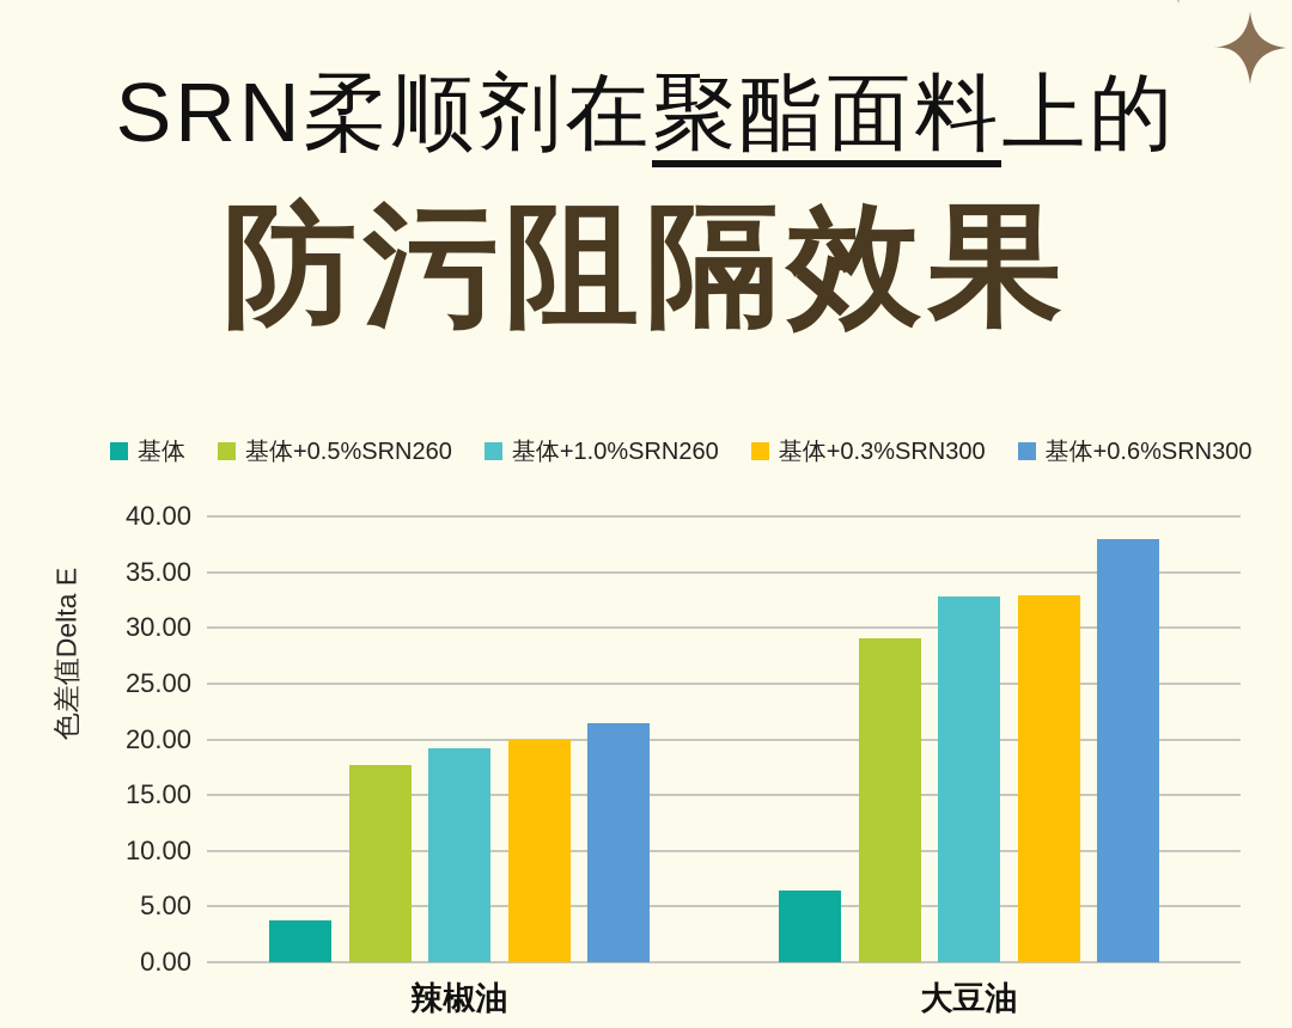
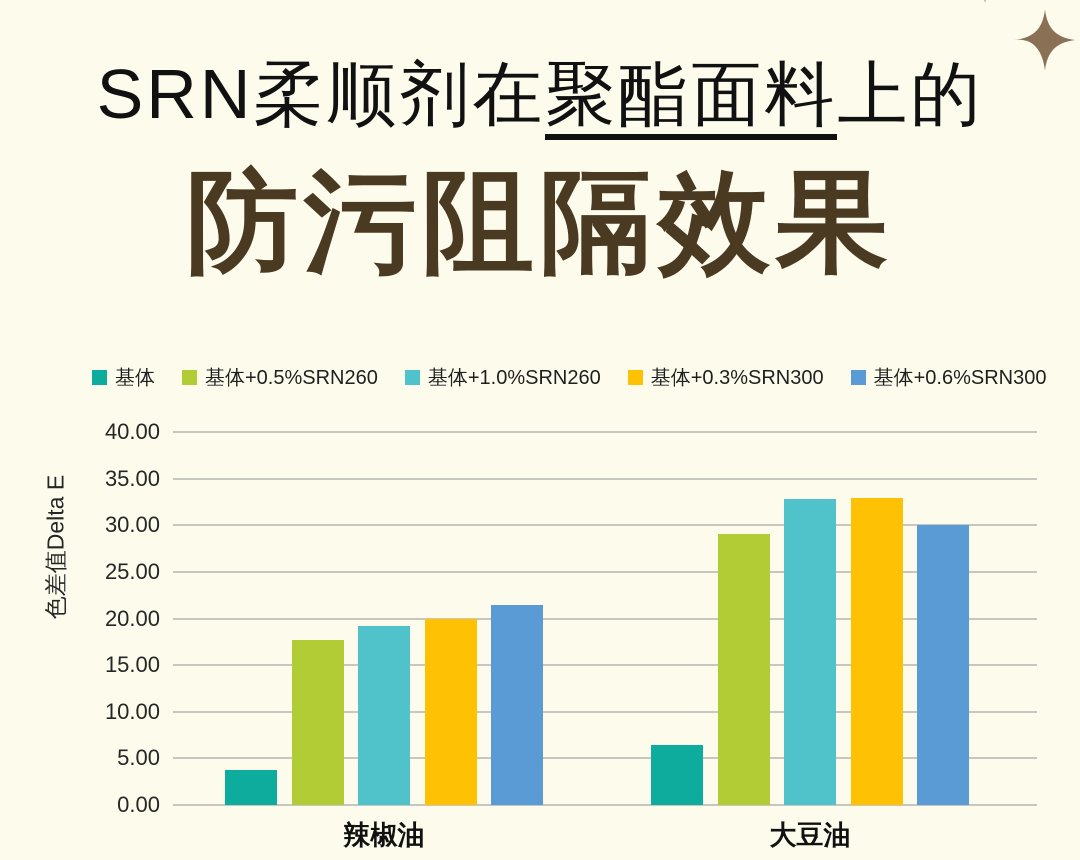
基体+0.6%SRN300/大豆油: 38 -> 30
